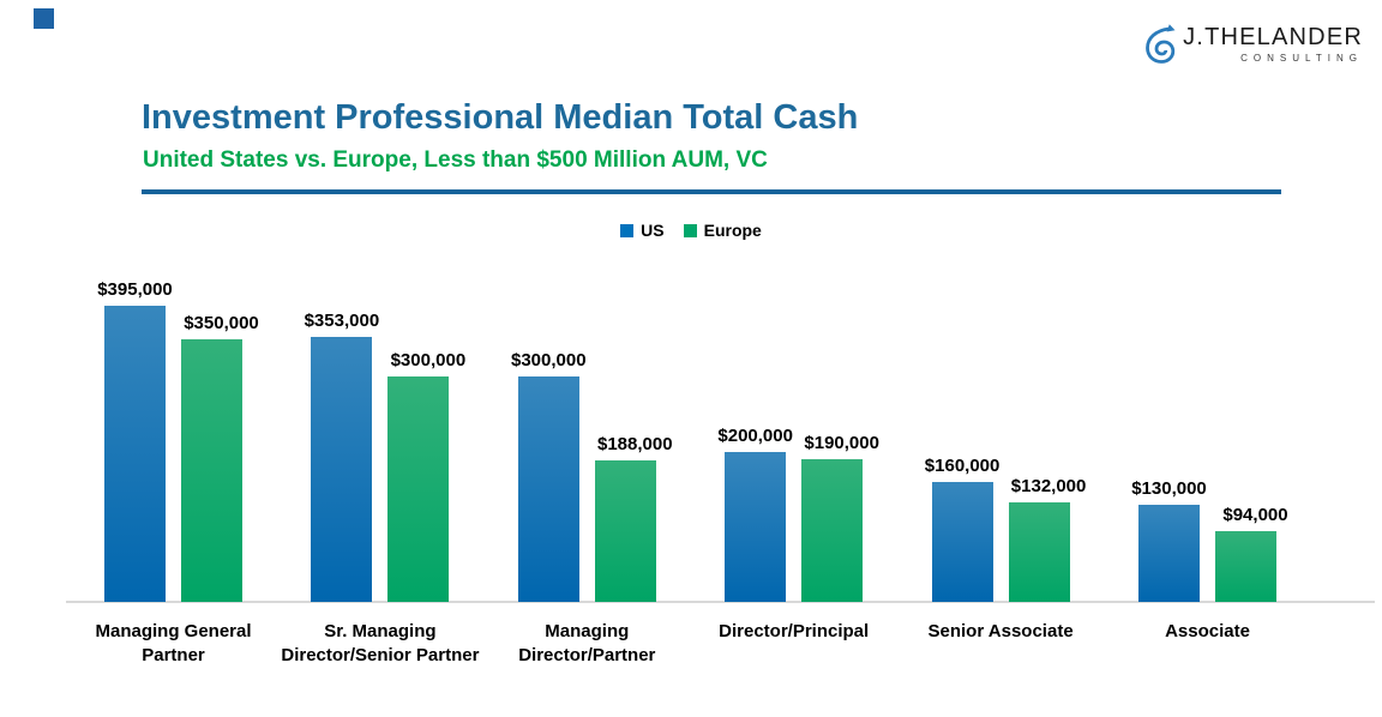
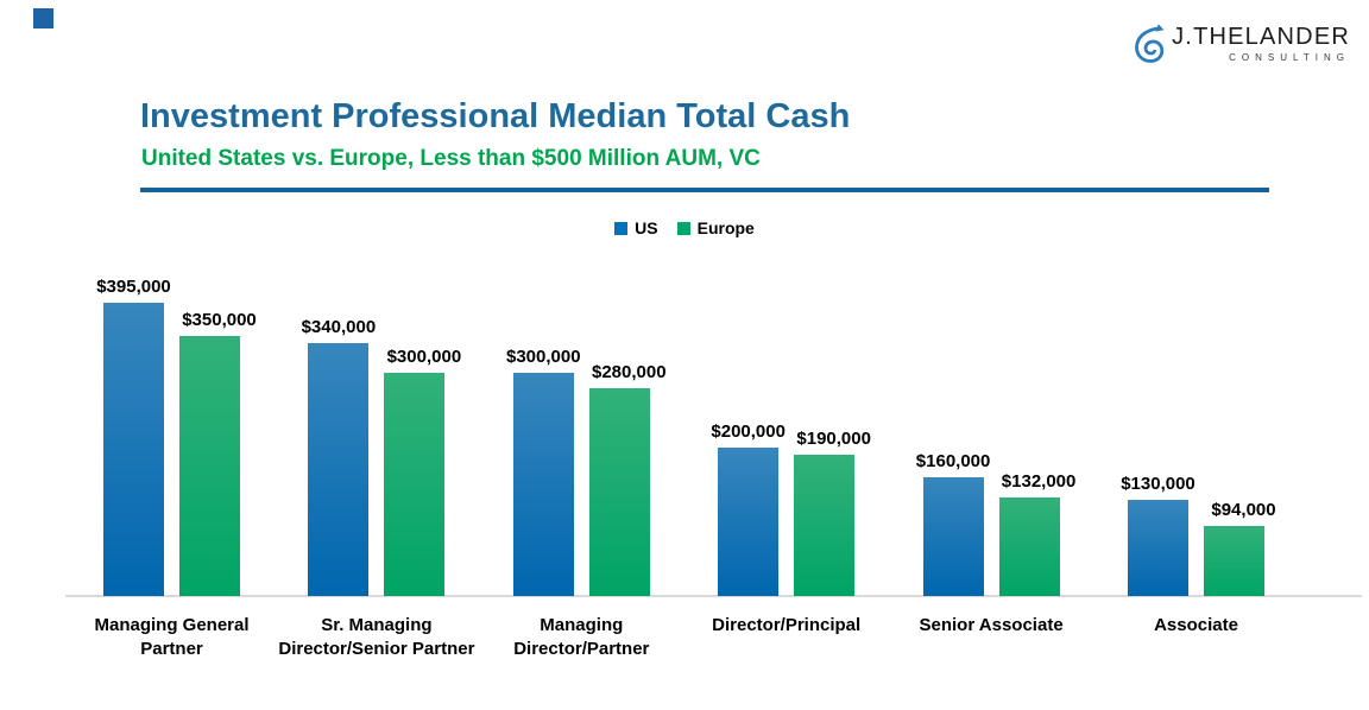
US/Sr. Managing Director/Senior Partner: $353,000 -> $340,000
Europe/Managing Director/Partner: $188,000 -> $280,000
